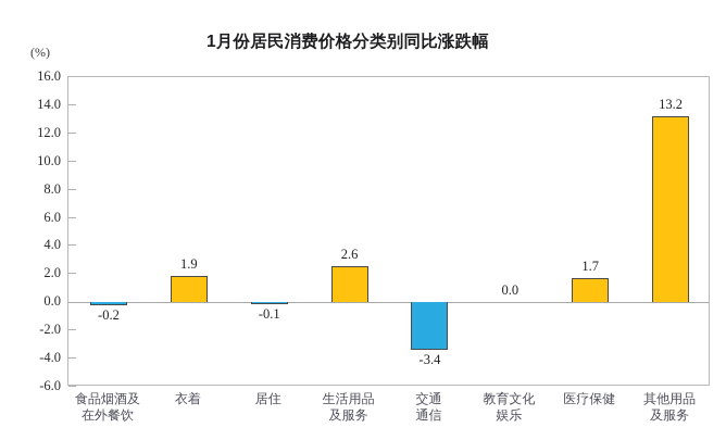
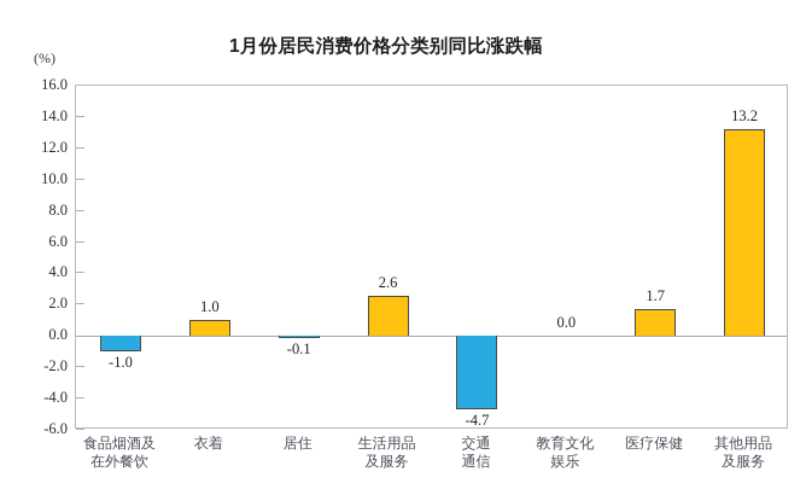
食品烟酒及 在外餐饮: -0.2 -> -1.0
衣着: 1.9 -> 1.0
交通 通信: -3.4 -> -4.7
